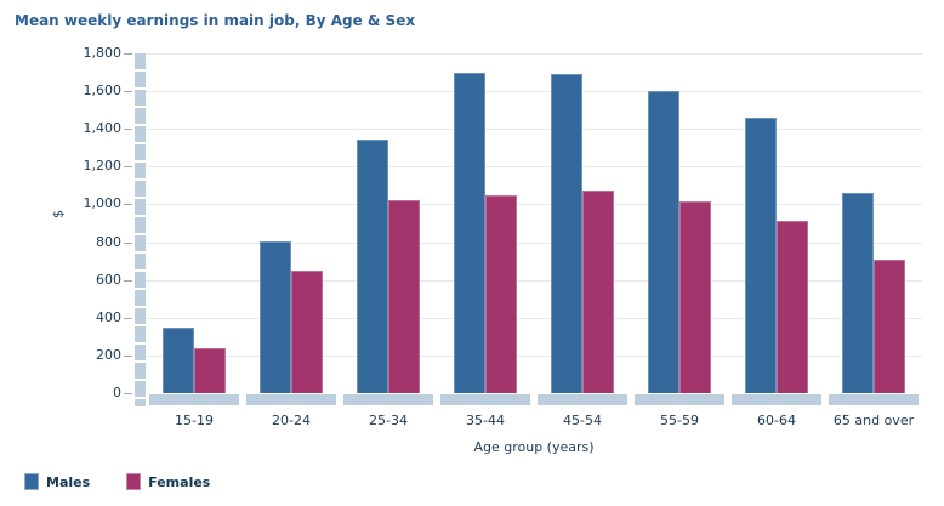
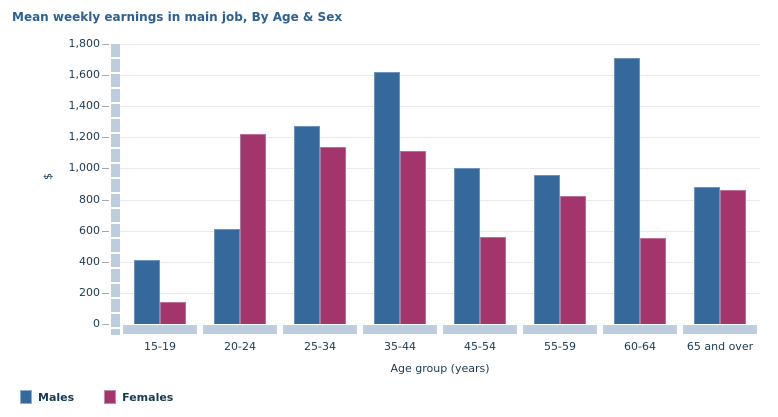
Males/15-19: 340 -> 410
Females/15-19: 240 -> 140
Males/20-24: 800 -> 610
Females/20-24: 650 -> 1220
Males/25-34: 1340 -> 1270
Females/25-34: 1020 -> 1140
Males/35-44: 1700 -> 1620
Females/35-44: 1050 -> 1110
Males/45-54: 1690 -> 1000
Females/45-54: 1080 -> 560
Males/55-59: 1600 -> 960
Females/55-59: 1020 -> 820
Males/60-64: 1460 -> 1710
Females/60-64: 920 -> 550
Males/65 and over: 1060 -> 880
Females/65 and over: 700 -> 860
